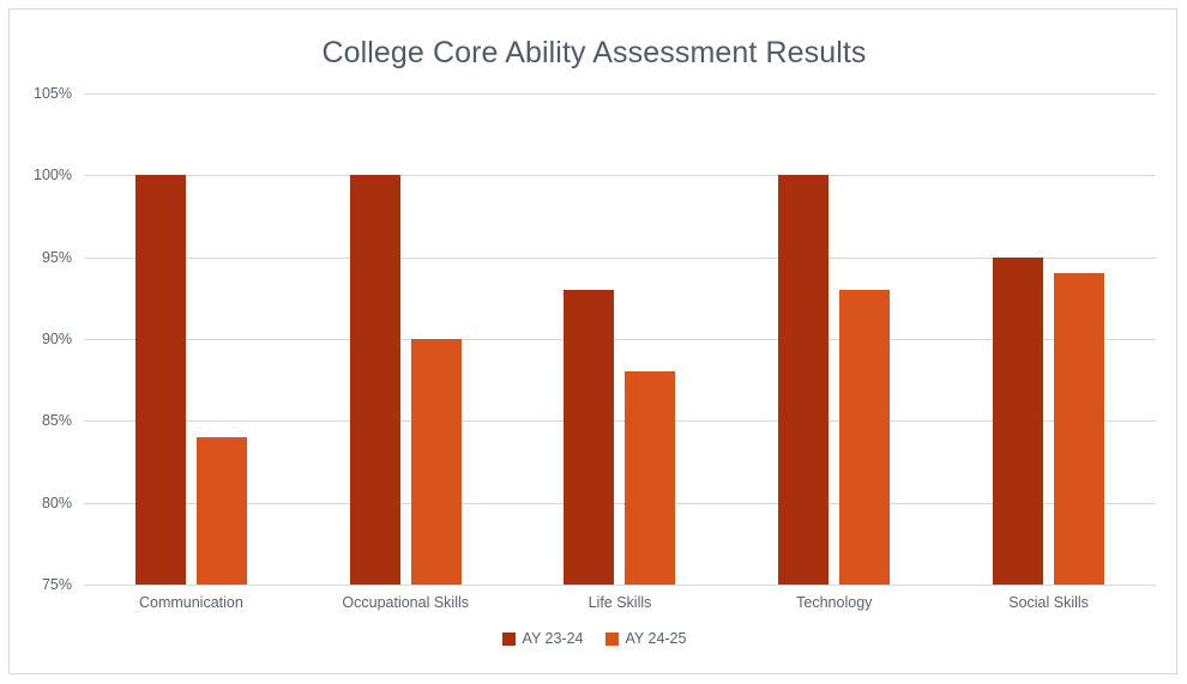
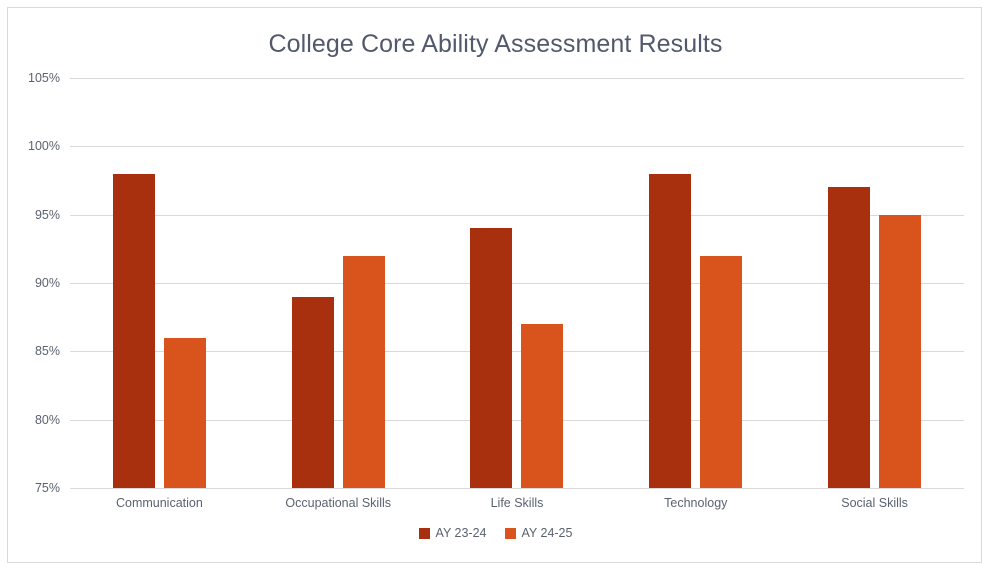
AY 23-24/Communication: 100% -> 98%
AY 24-25/Communication: 84% -> 86%
AY 23-24/Occupational Skills: 100% -> 89%
AY 24-25/Occupational Skills: 90% -> 92%
AY 23-24/Life Skills: 93% -> 94%
AY 24-25/Life Skills: 88% -> 87%
AY 23-24/Technology: 100% -> 98%
AY 24-25/Technology: 93% -> 92%
AY 23-24/Social Skills: 95% -> 97%
AY 24-25/Social Skills: 94% -> 95%
